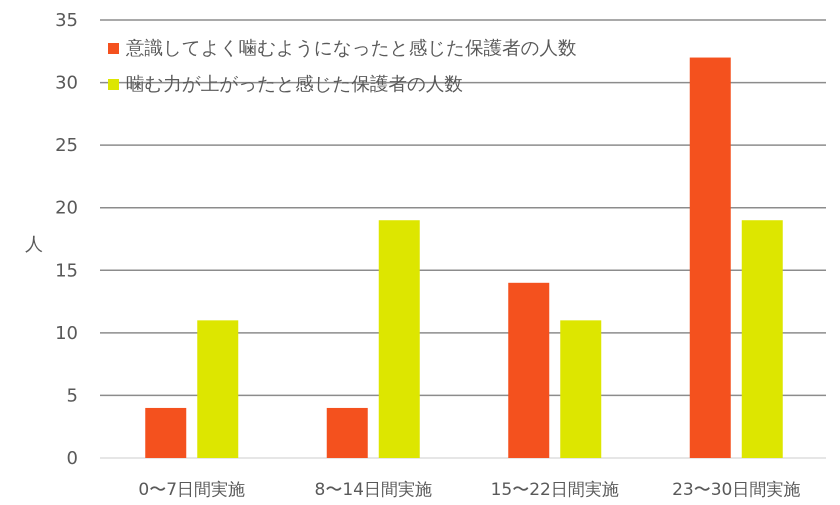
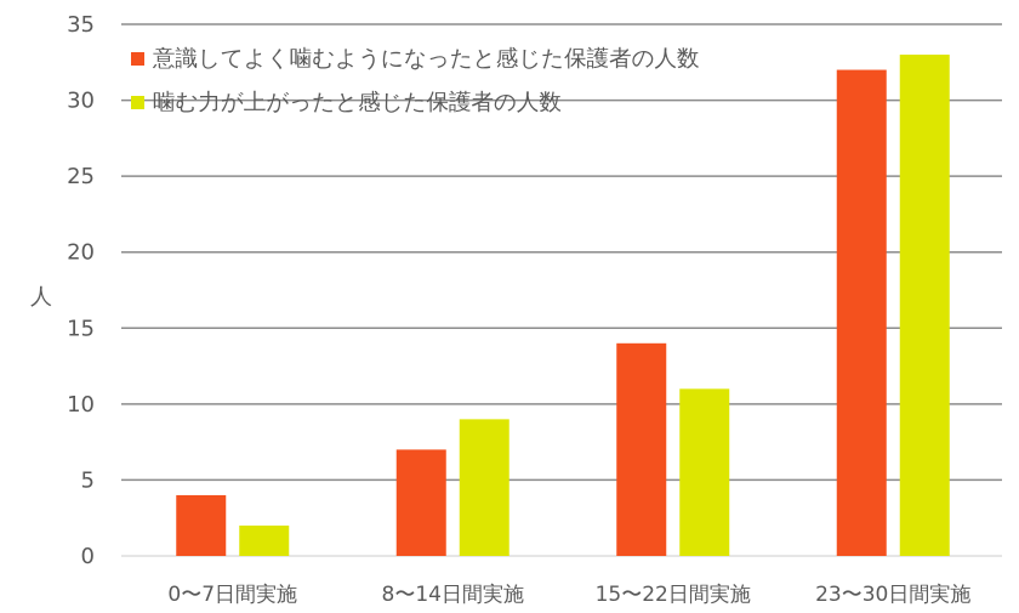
噛む力が上がったと感じた保護者の人数/0〜7日間実施: 11 -> 2
意識してよく噛むようになったと感じた保護者の人数/8〜14日間実施: 4 -> 7
噛む力が上がったと感じた保護者の人数/8〜14日間実施: 19 -> 9
噛む力が上がったと感じた保護者の人数/23〜30日間実施: 19 -> 33
